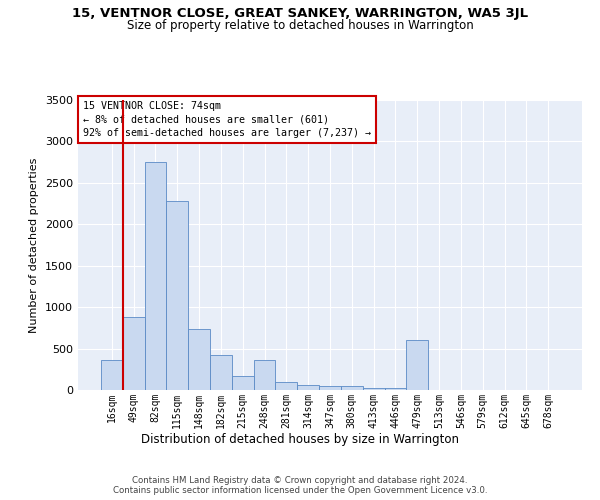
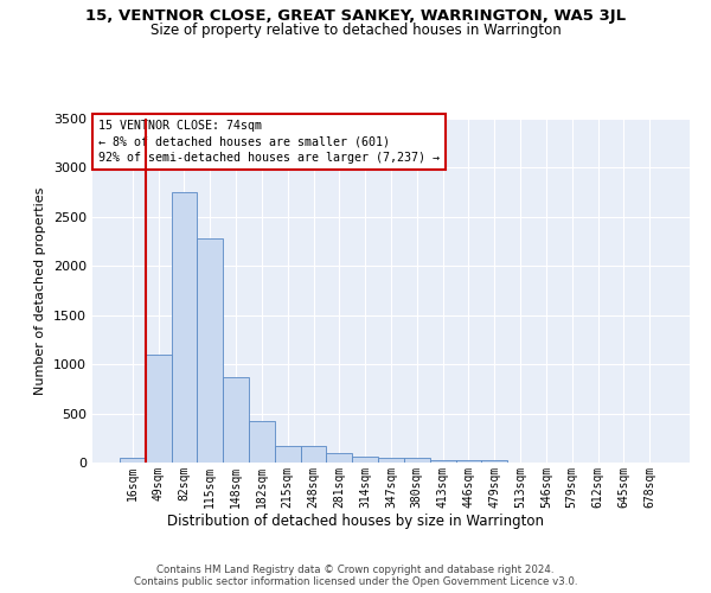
16sqm: 360 -> 50
49sqm: 880 -> 1100
148sqm: 740 -> 870
248sqm: 360 -> 170
479sqm: 600 -> 20
